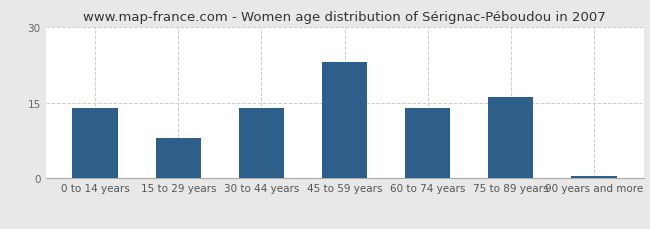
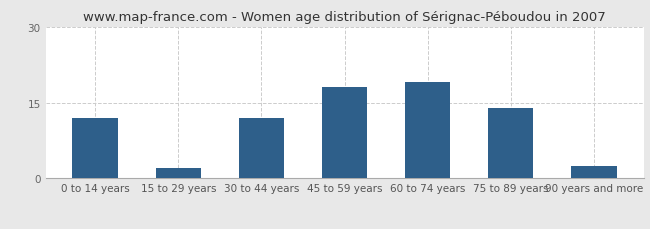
0 to 14 years: 14.0 -> 12.0
15 to 29 years: 8.0 -> 2.0
30 to 44 years: 14.0 -> 12.0
45 to 59 years: 23.0 -> 18.0
60 to 74 years: 14.0 -> 19.0
75 to 89 years: 16.0 -> 14.0
90 years and more: 0.5 -> 2.4
